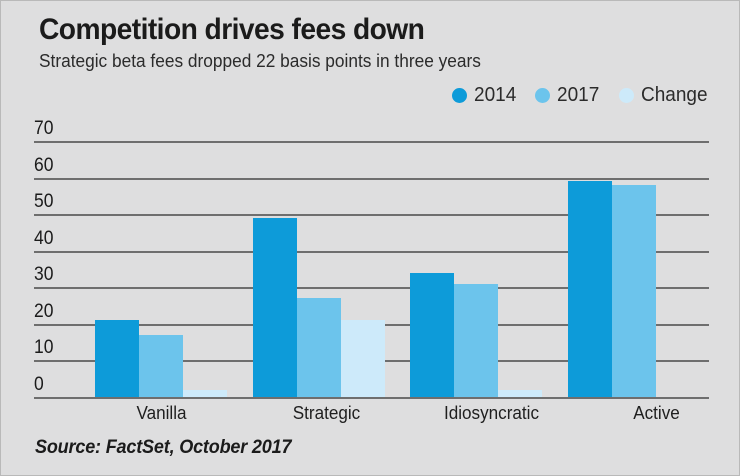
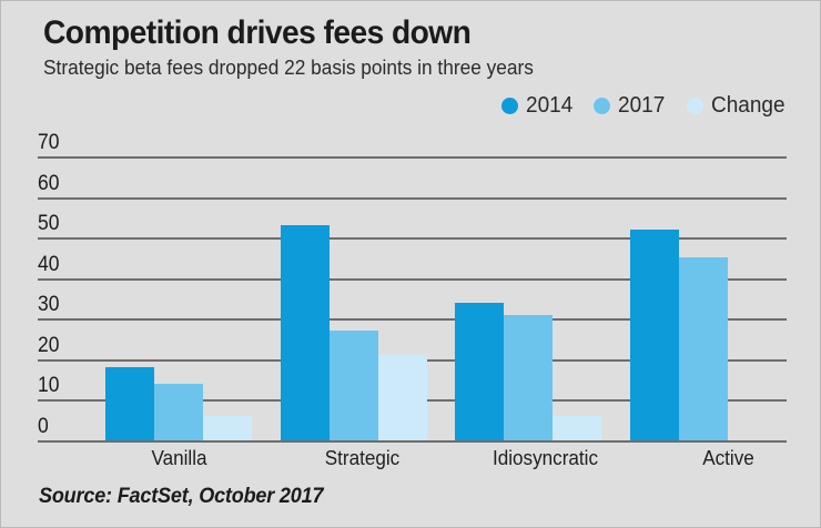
2014/Vanilla: 21 -> 18
2017/Vanilla: 17 -> 14
Change/Vanilla: 2 -> 6
2014/Strategic: 49 -> 53
Change/Idiosyncratic: 2 -> 6
2014/Active: 59 -> 52
2017/Active: 58 -> 45
